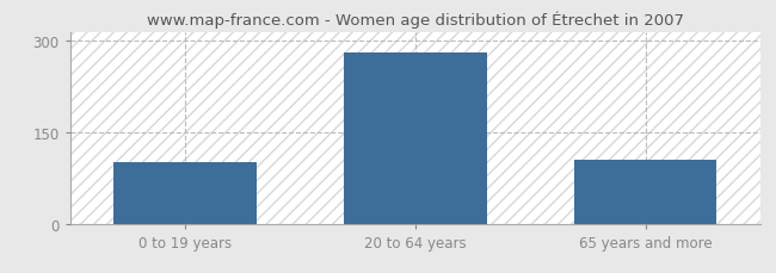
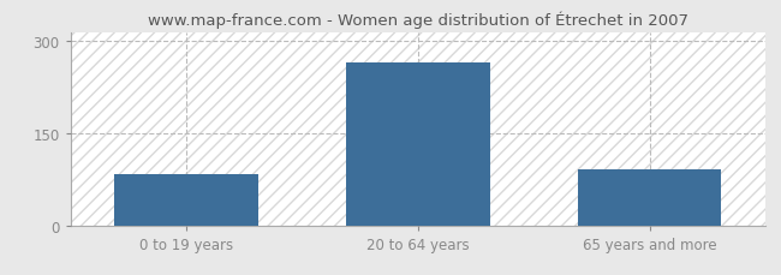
0 to 19 years: 100 -> 84
20 to 64 years: 281 -> 266
65 years and more: 105 -> 92
